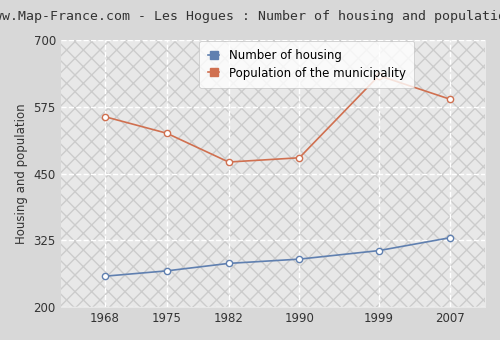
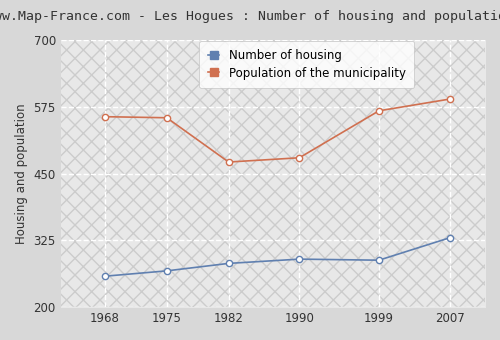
Population of the municipality/1975: 526 -> 555
Number of housing/1999: 306 -> 288
Population of the municipality/1999: 634 -> 568
